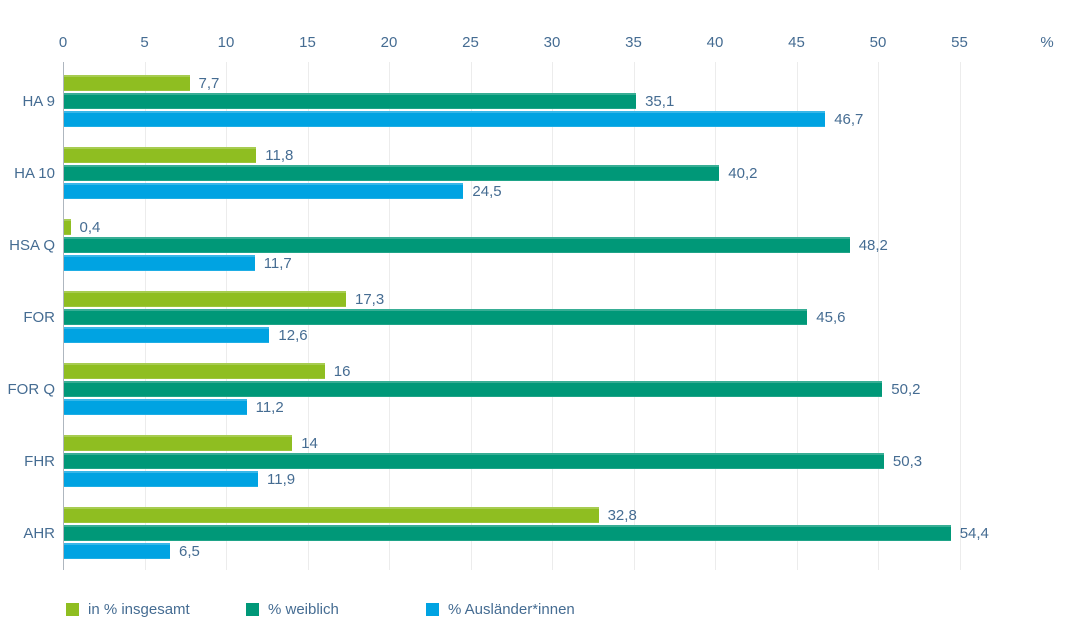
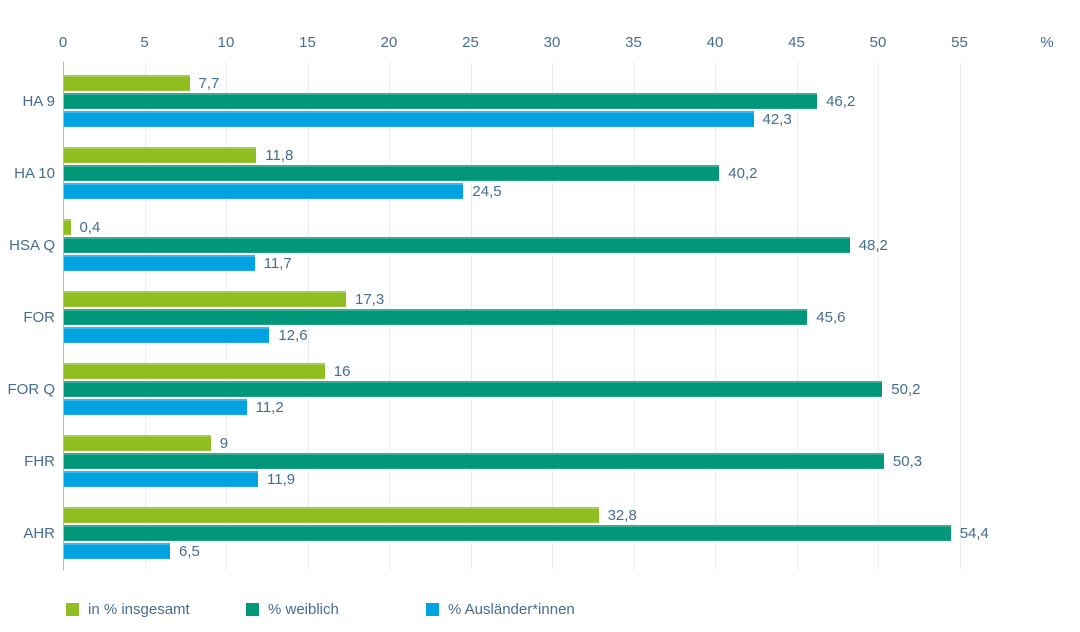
% weiblich/HA 9: 35,1 -> 46,2
% Ausländer*innen/HA 9: 46,7 -> 42,3
in % insgesamt/FHR: 14 -> 9
